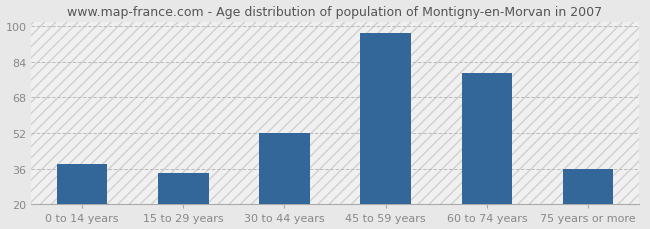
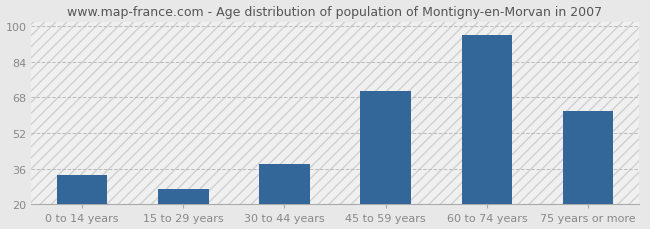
0 to 14 years: 38 -> 33
15 to 29 years: 34 -> 27
30 to 44 years: 52 -> 38
45 to 59 years: 97 -> 71
60 to 74 years: 79 -> 96
75 years or more: 36 -> 62
